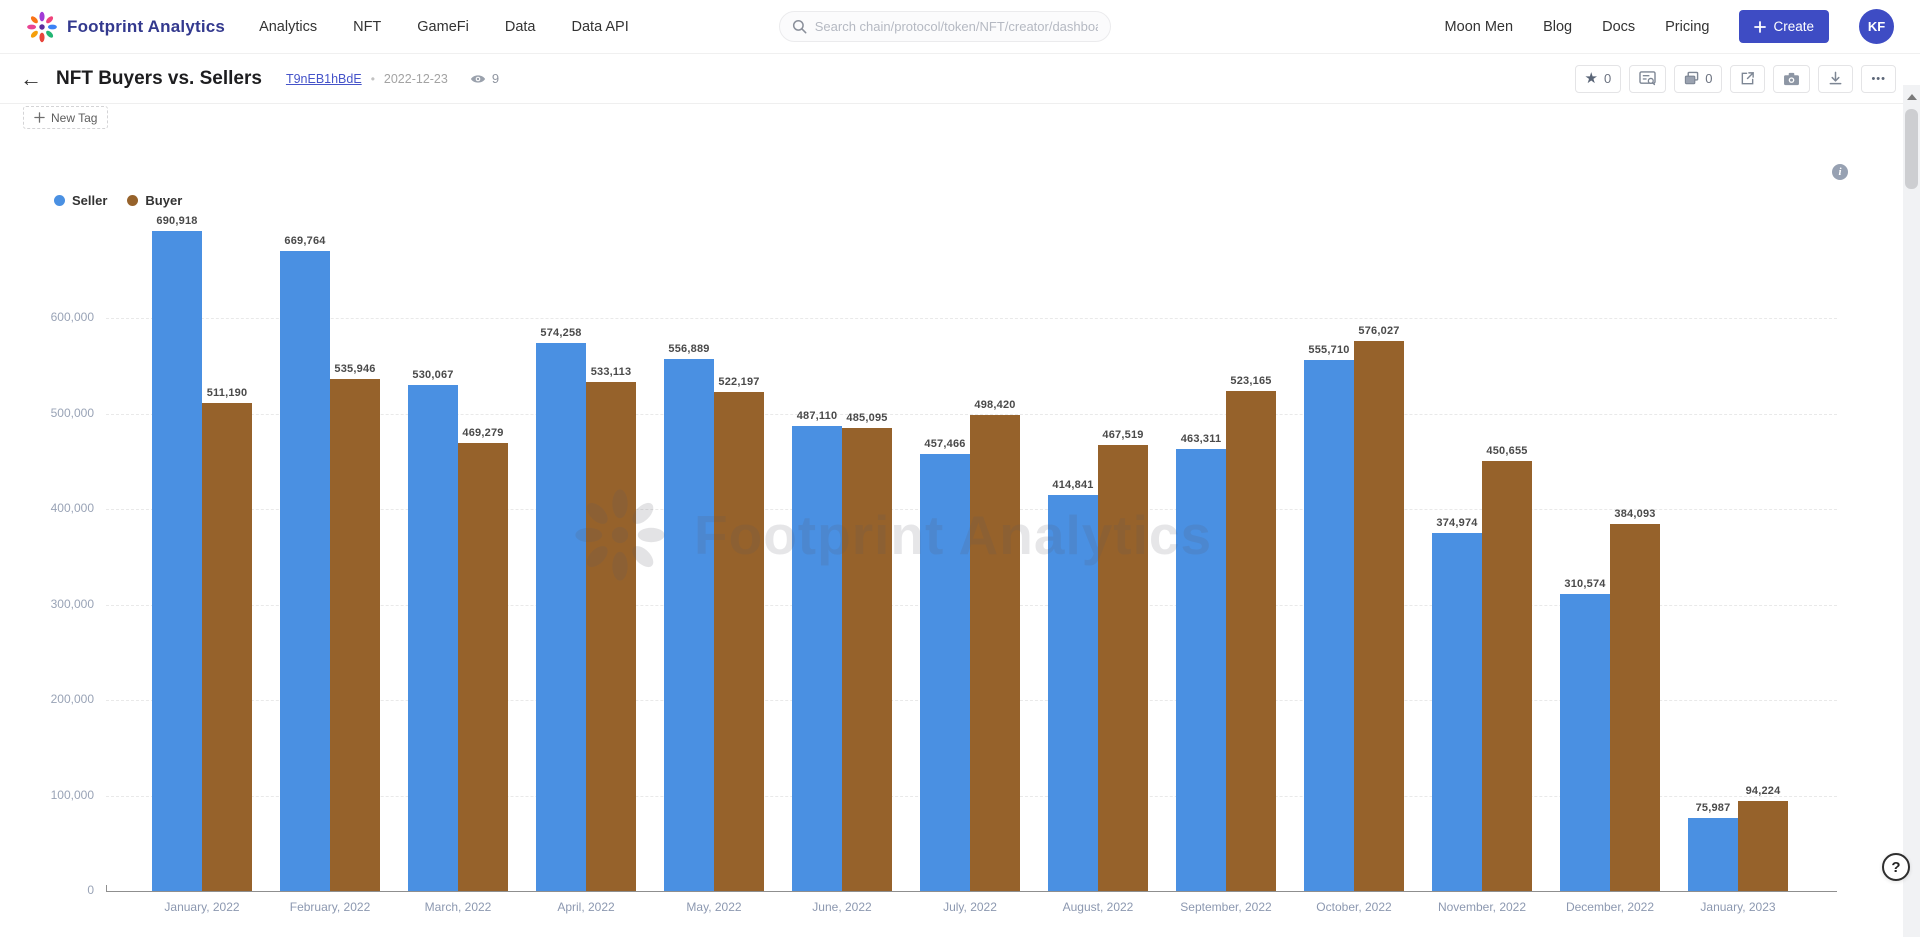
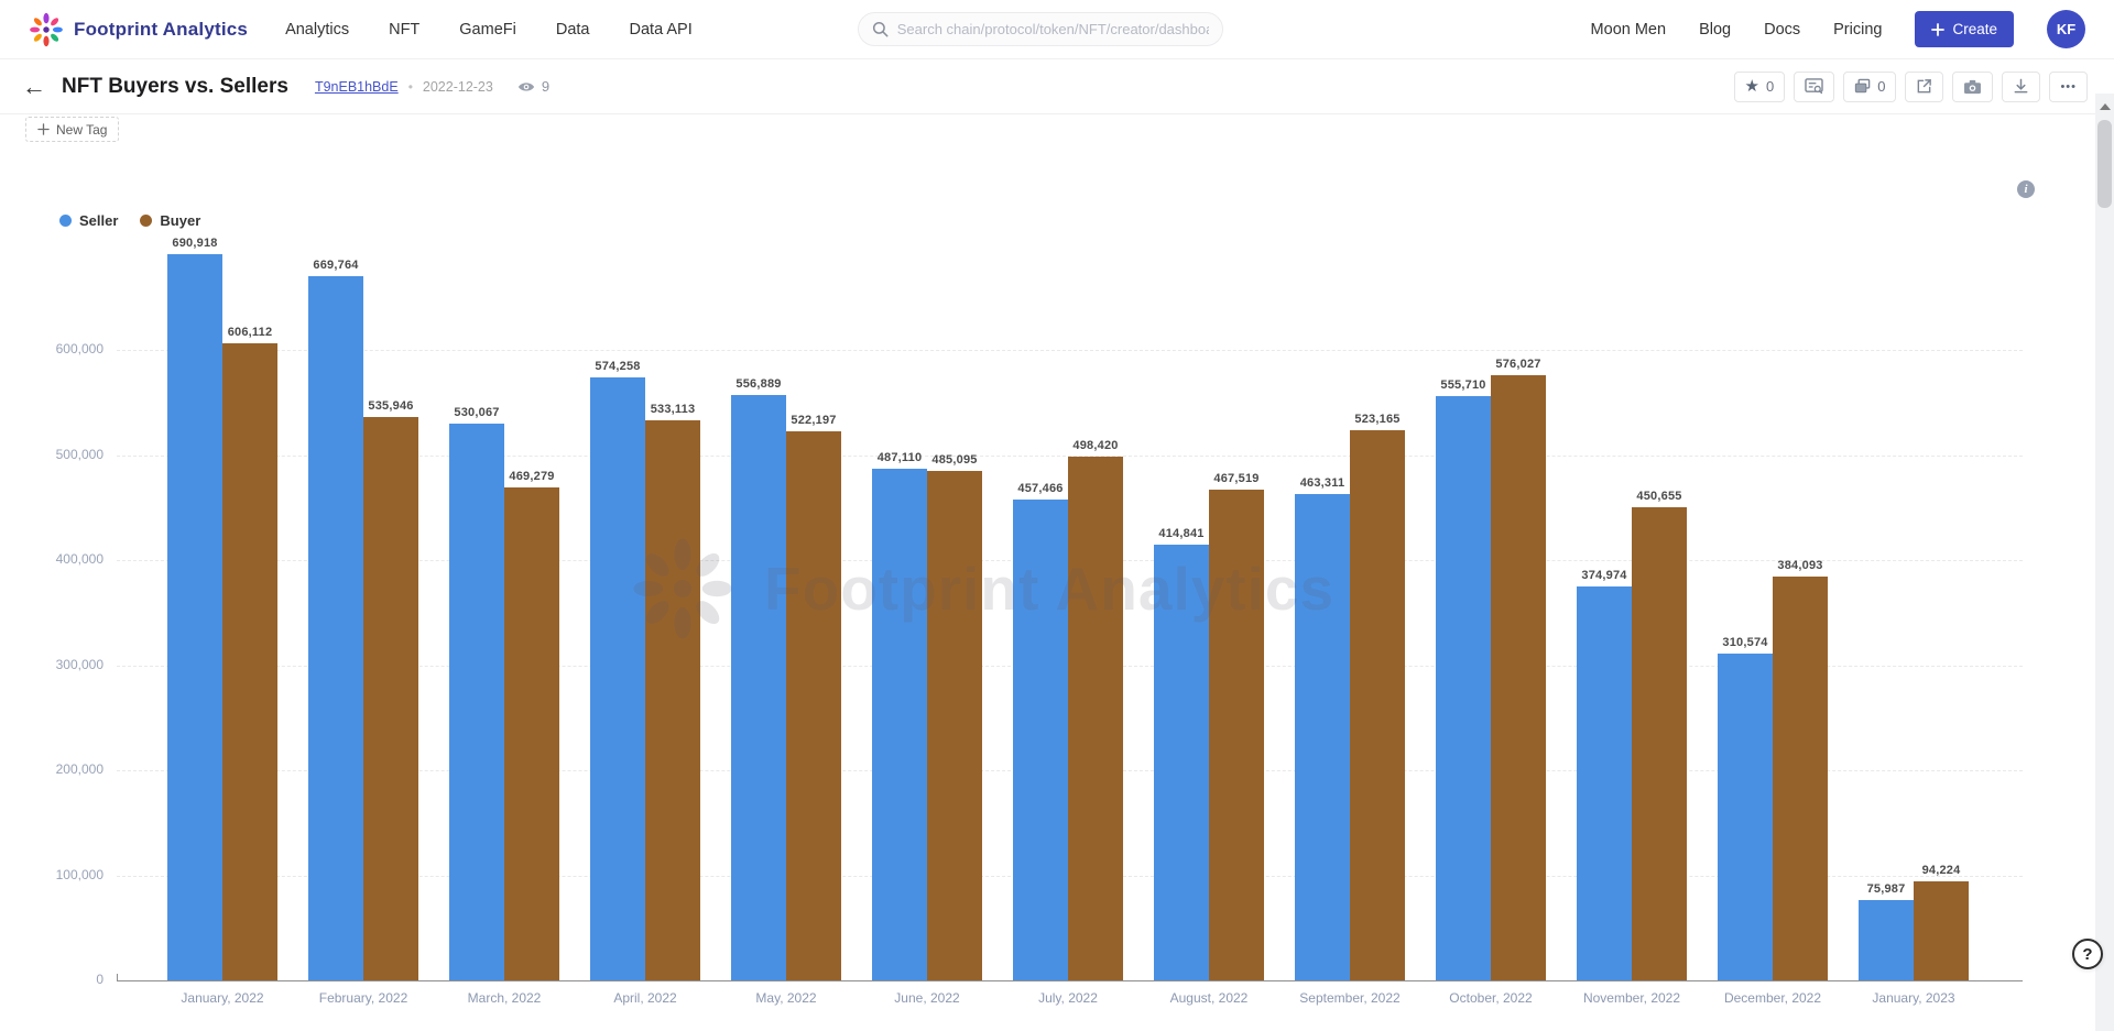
Buyer/January, 2022: 511,190 -> 606,112
